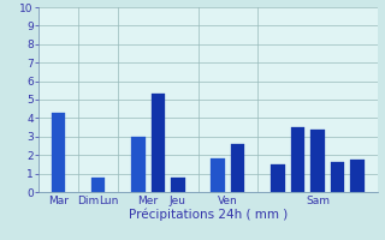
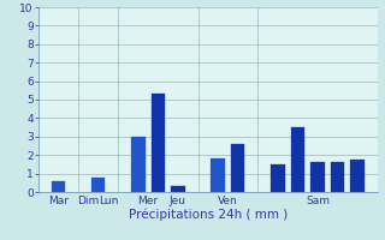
Mar: 4.3 -> 0.6
Jeu: 0.8 -> 0.3
Sam: 3.4 -> 1.6
